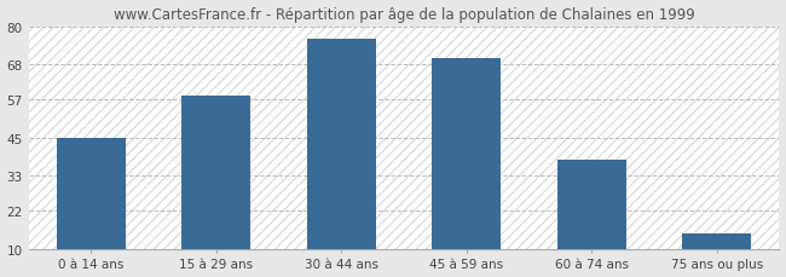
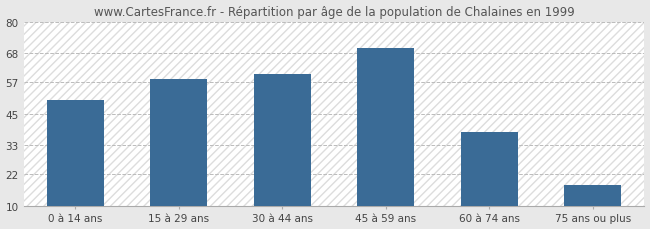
0 à 14 ans: 45 -> 50
30 à 44 ans: 76 -> 60
75 ans ou plus: 15 -> 18
